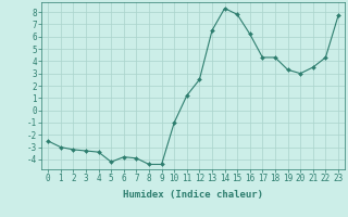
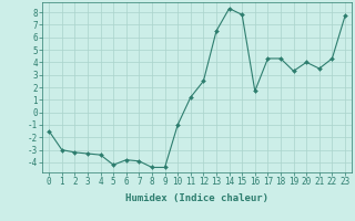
0: -2.5 -> -1.5
16: 6.2 -> 1.7
20: 3.0 -> 4.0
